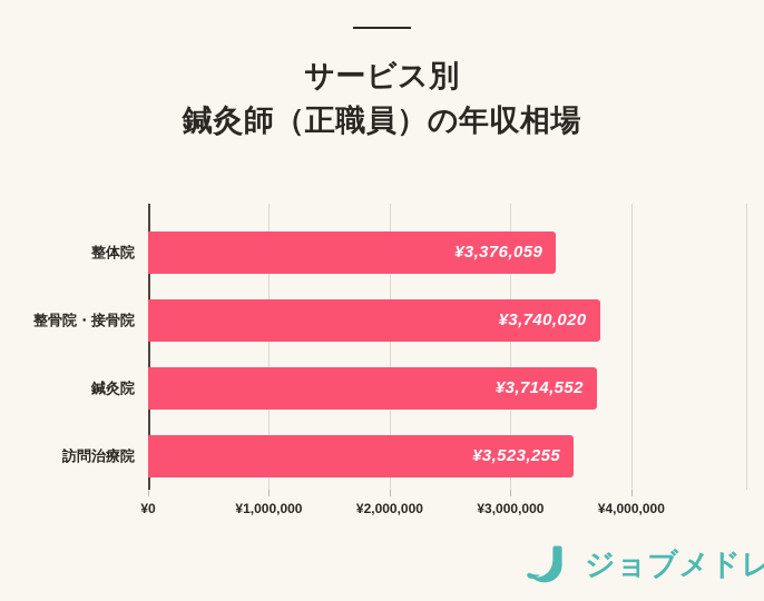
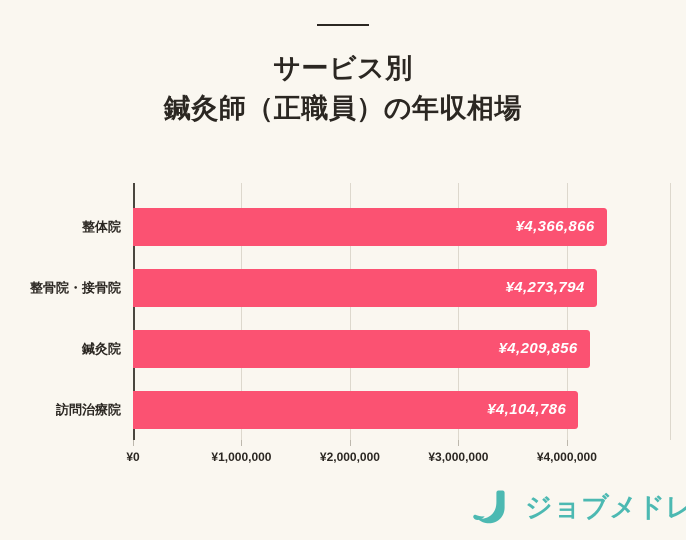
整体院: ¥3,376,059 -> ¥4,366,866
整骨院・接骨院: ¥3,740,020 -> ¥4,273,794
鍼灸院: ¥3,714,552 -> ¥4,209,856
訪問治療院: ¥3,523,255 -> ¥4,104,786
